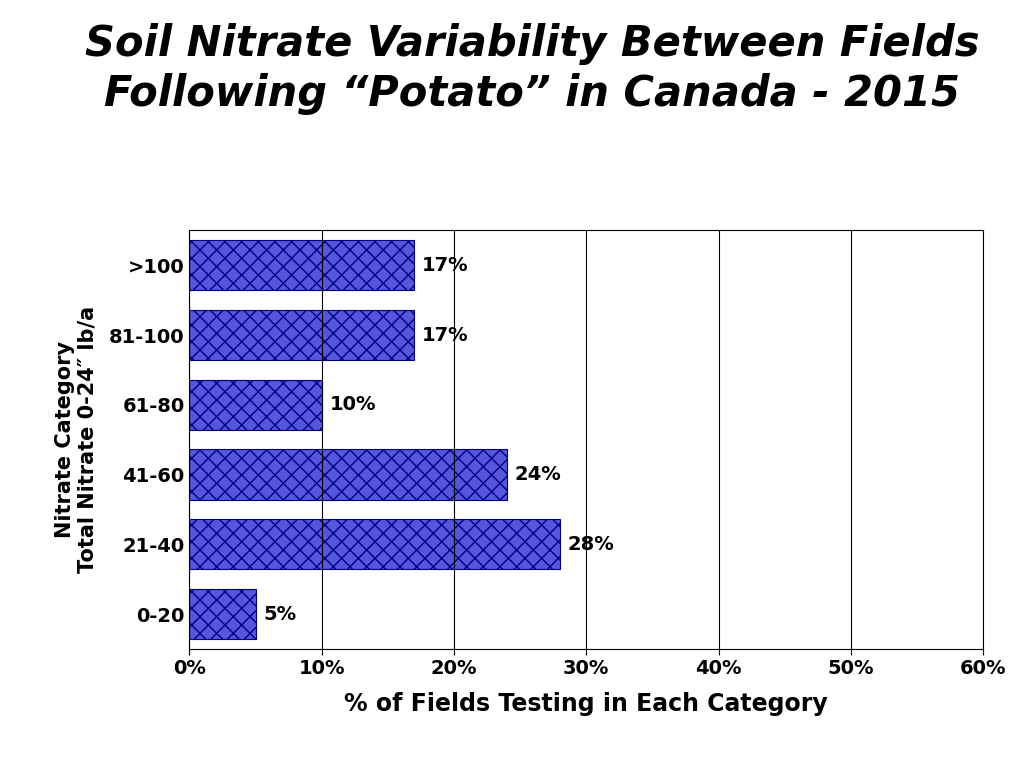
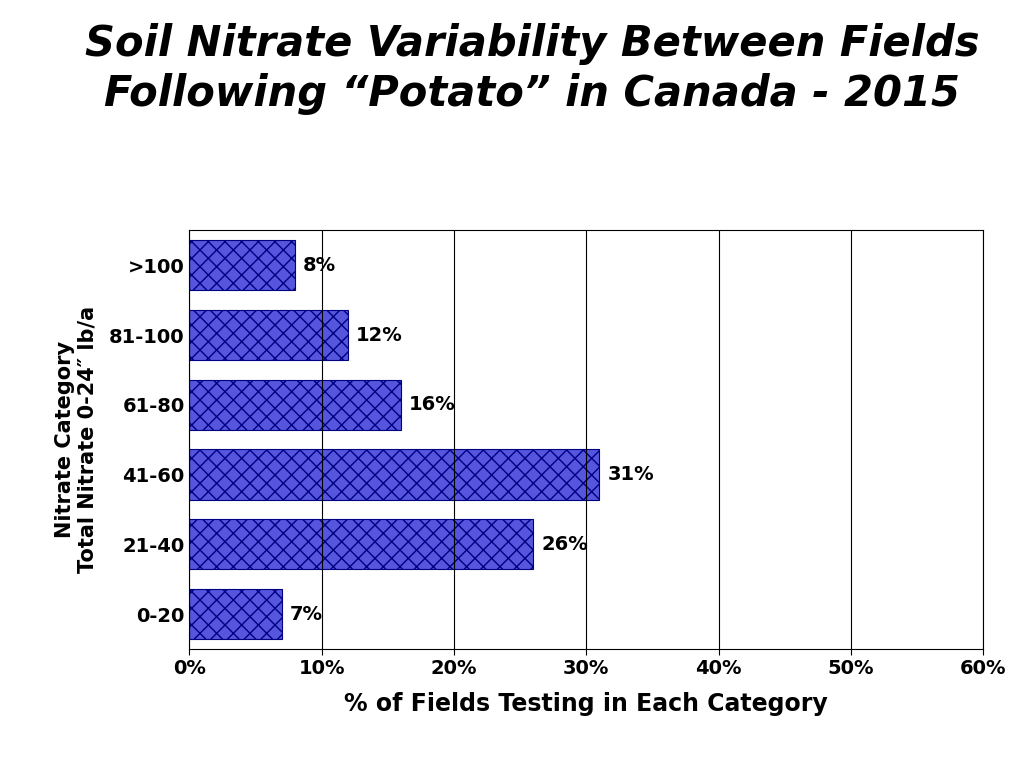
>100: 17% -> 8%
81-100: 17% -> 12%
61-80: 10% -> 16%
41-60: 24% -> 31%
21-40: 28% -> 26%
0-20: 5% -> 7%
